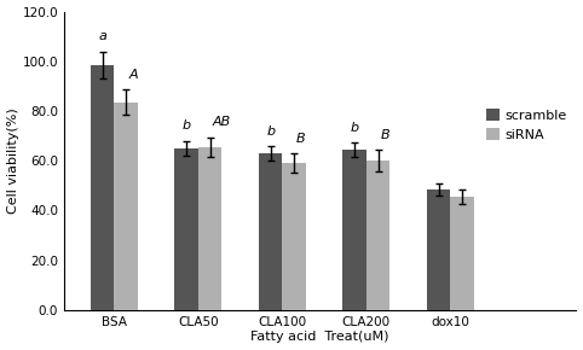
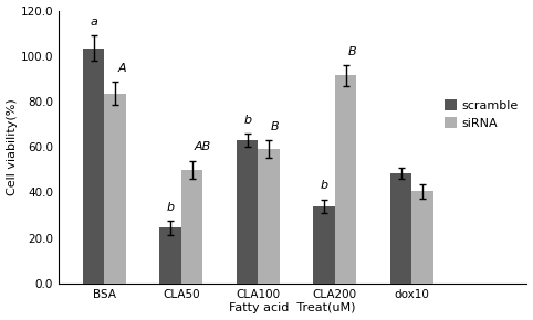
scramble/BSA: 98.5 -> 103.5
scramble/CLA50: 65.0 -> 24.5
siRNA/CLA50: 65.5 -> 50.0
scramble/CLA200: 64.5 -> 34.0
siRNA/CLA200: 60.0 -> 91.5
siRNA/dox10: 45.5 -> 40.5
